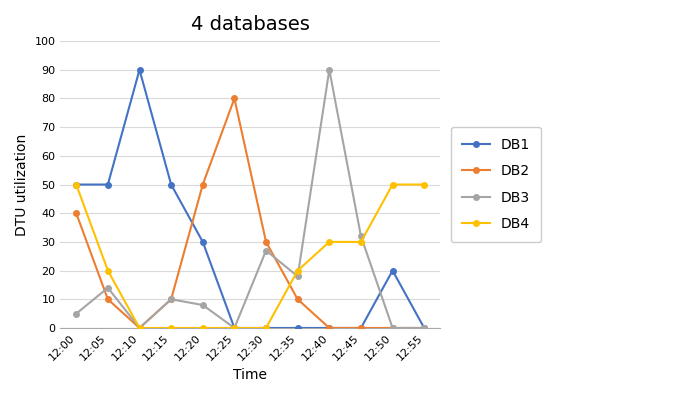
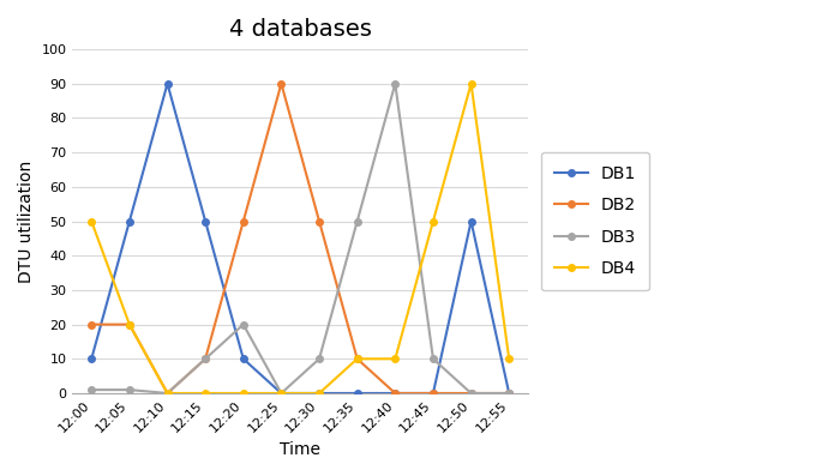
DB1/12:00: 50 -> 10
DB2/12:00: 40 -> 20
DB3/12:00: 5 -> 1
DB2/12:05: 10 -> 20
DB3/12:05: 14 -> 1
DB1/12:20: 30 -> 10
DB3/12:20: 8 -> 20
DB2/12:25: 80 -> 90
DB2/12:30: 30 -> 50
DB3/12:30: 27 -> 10
DB3/12:35: 18 -> 50
DB4/12:35: 20 -> 10
DB4/12:40: 30 -> 10
DB3/12:45: 32 -> 10
DB4/12:45: 30 -> 50
DB1/12:50: 20 -> 50
DB4/12:50: 50 -> 90
DB4/12:55: 50 -> 10
